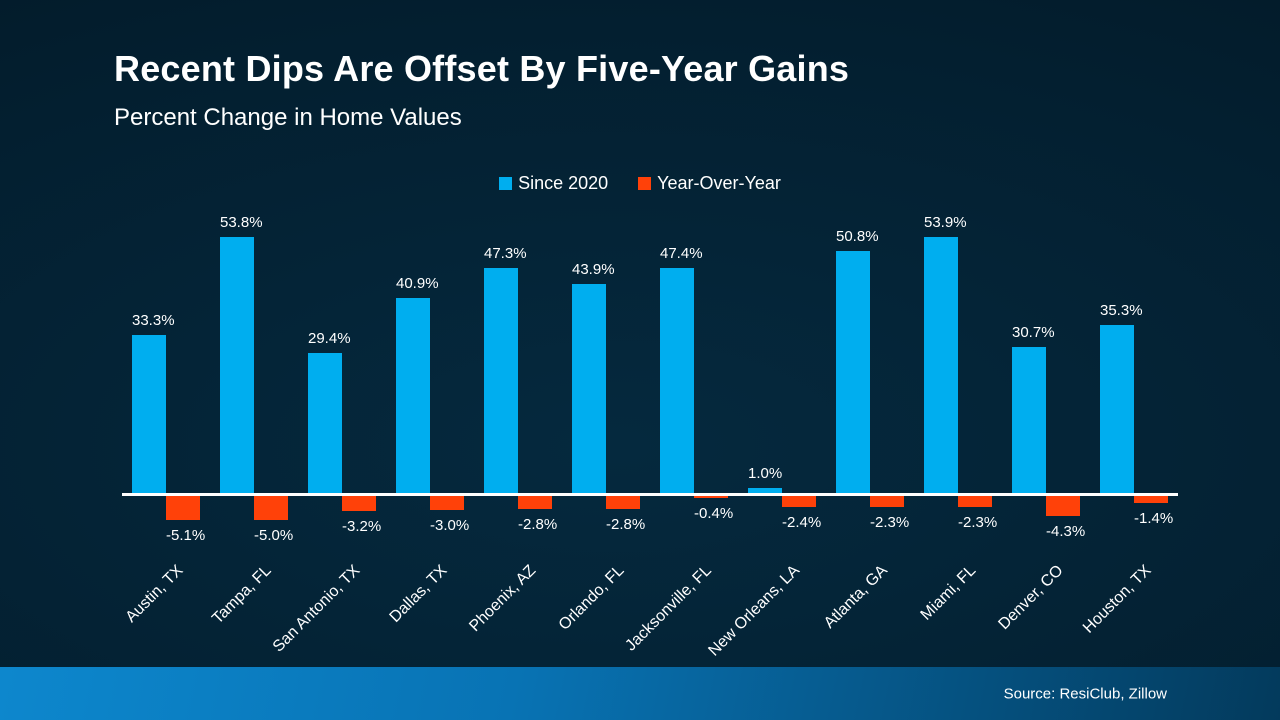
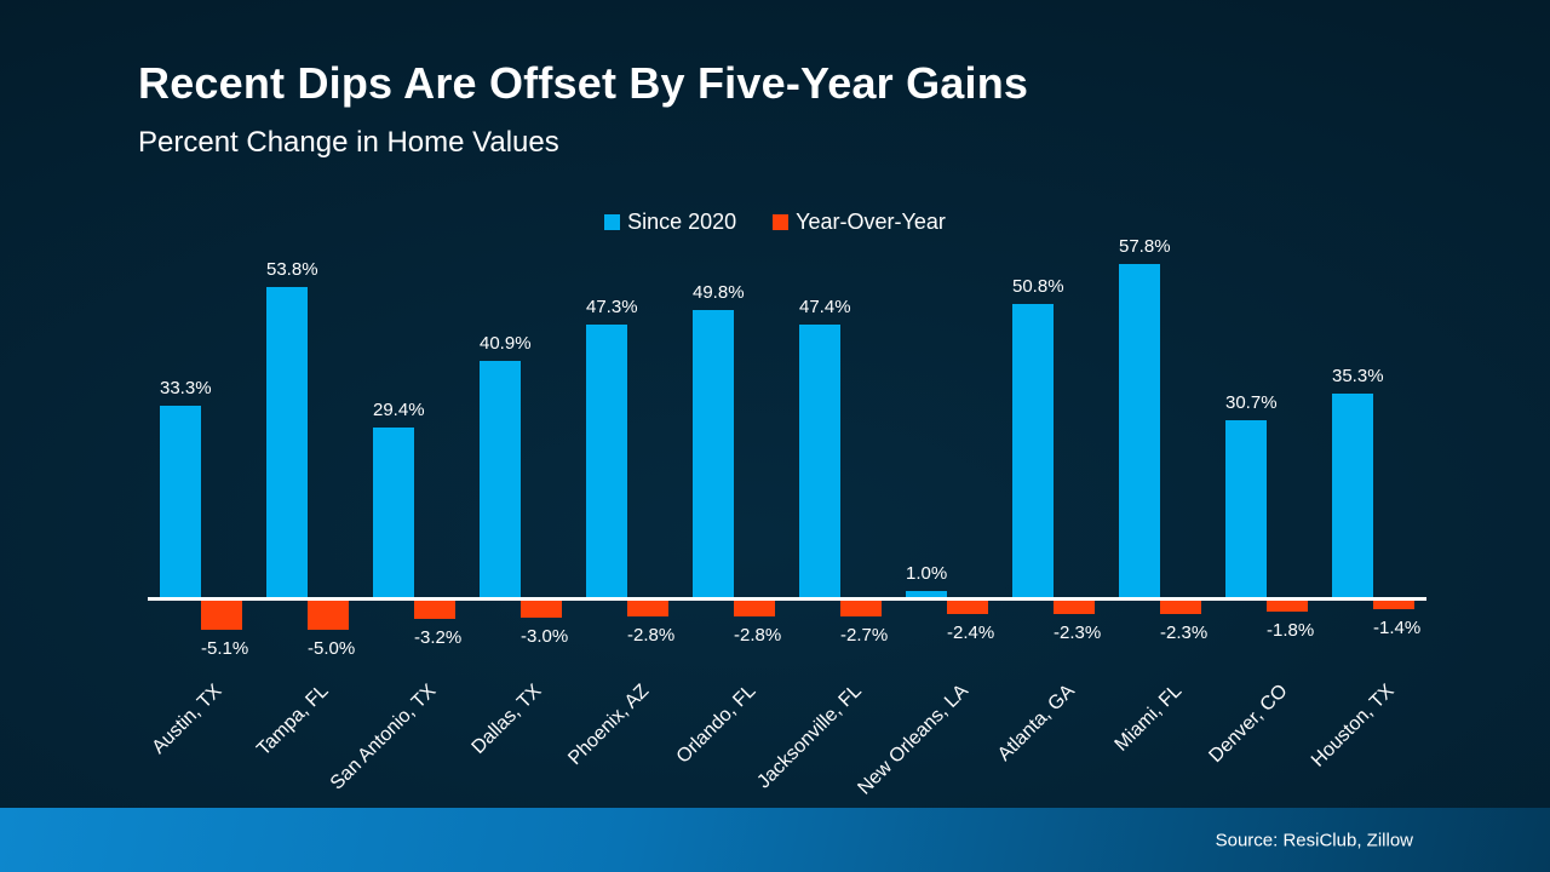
Since 2020/Orlando, FL: 43.9% -> 49.8%
Year-Over-Year/Jacksonville, FL: -0.4% -> -2.7%
Since 2020/Miami, FL: 53.9% -> 57.8%
Year-Over-Year/Denver, CO: -4.3% -> -1.8%
